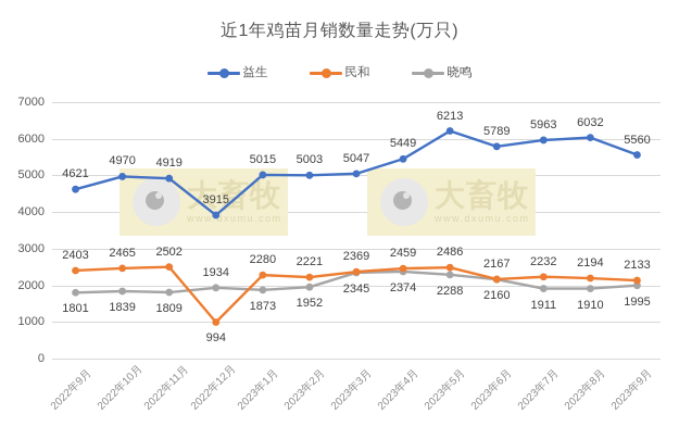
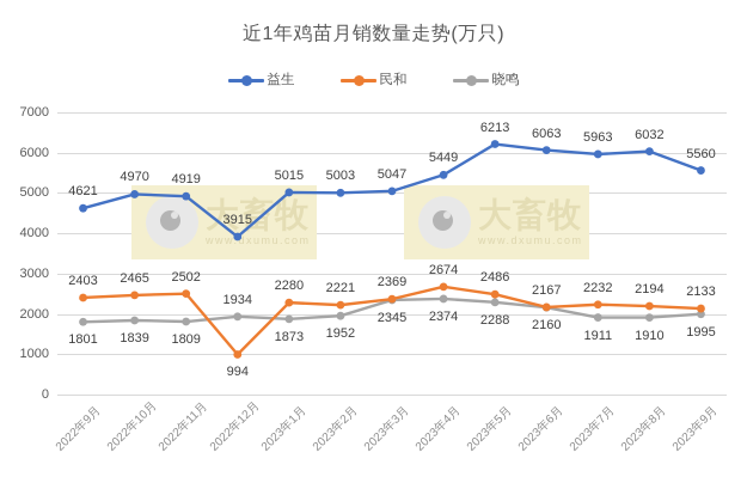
民和/2023年4月: 2459 -> 2674
益生/2023年6月: 5789 -> 6063
